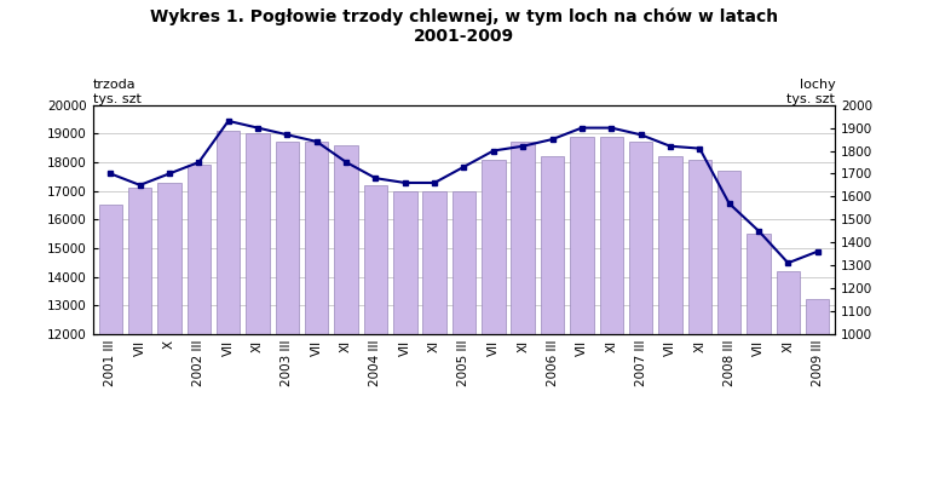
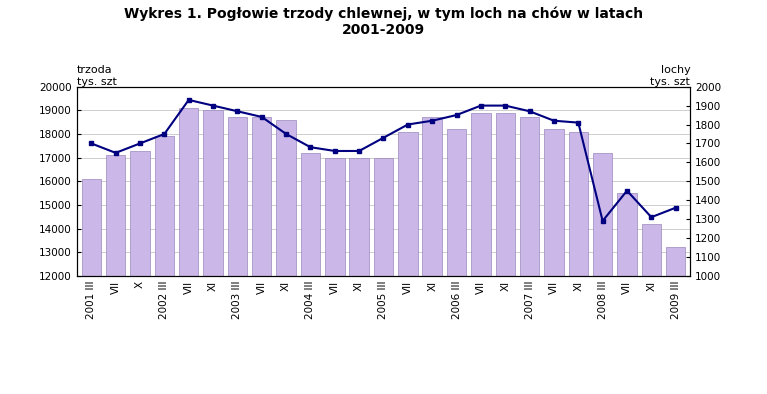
trzoda/2001 III: 16500 -> 16100
trzoda/2008 III: 17700 -> 17200
lochy/2008 III: 1570 -> 1290
